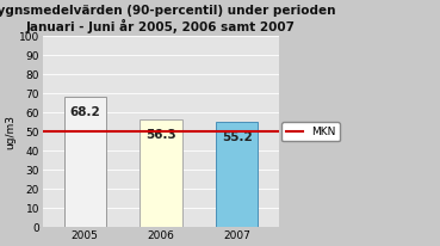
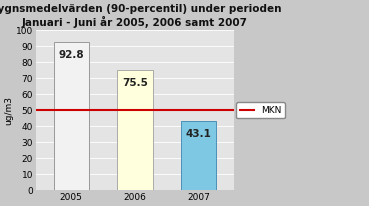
2005: 68.2 -> 92.8
2006: 56.3 -> 75.5
2007: 55.2 -> 43.1
